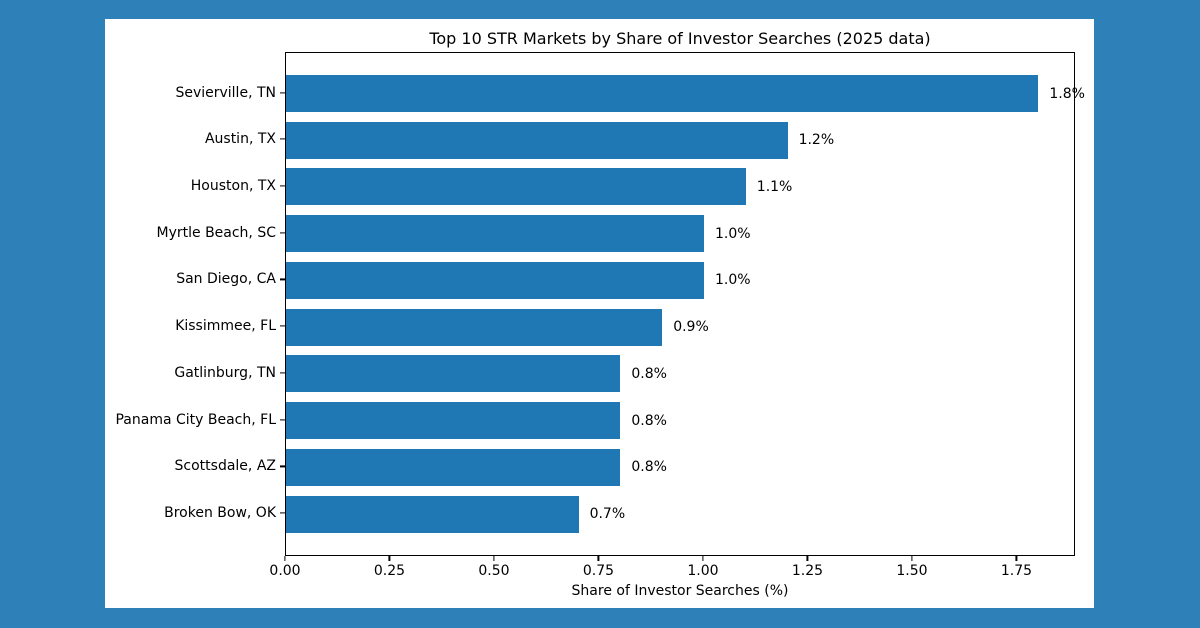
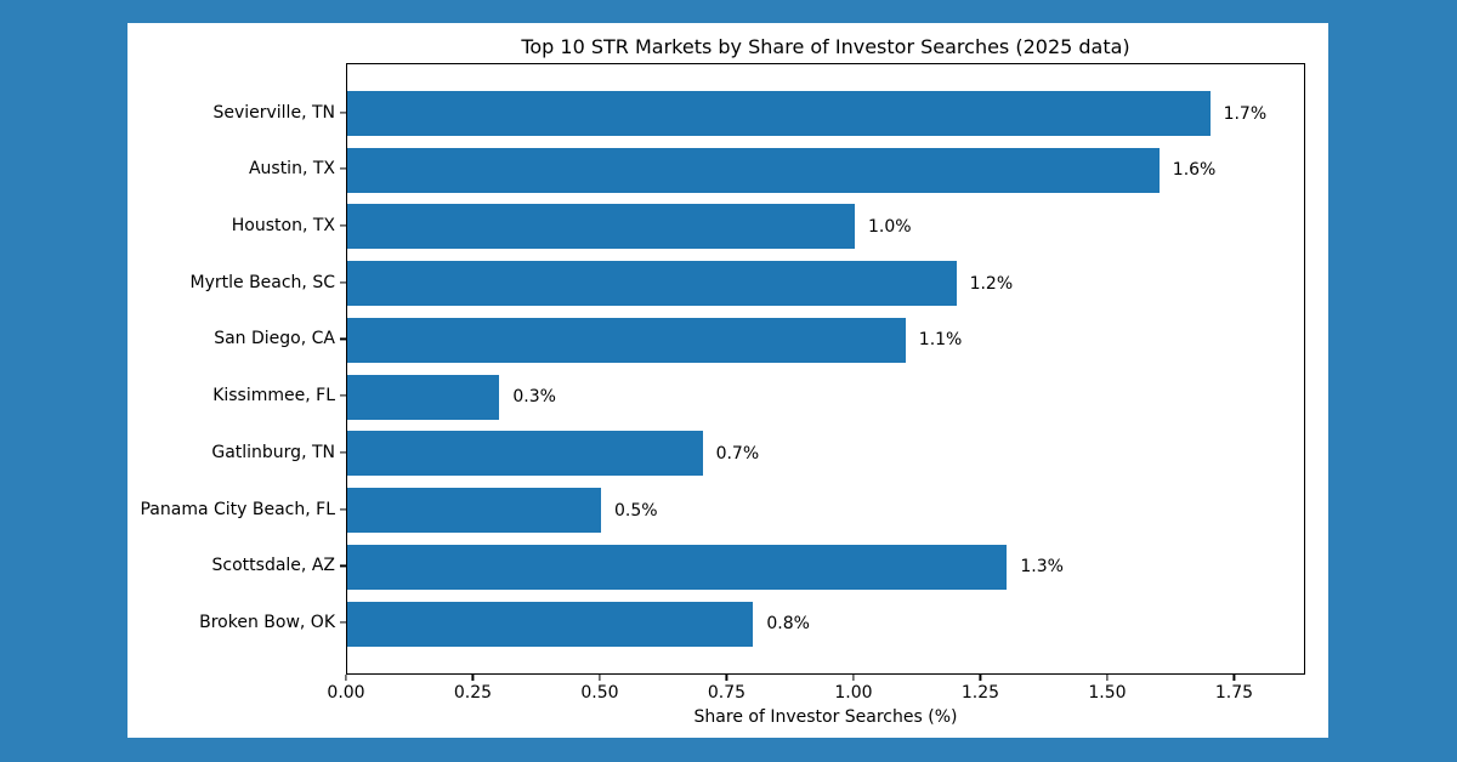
Sevierville, TN: 1.8% -> 1.7%
Austin, TX: 1.2% -> 1.6%
Houston, TX: 1.1% -> 1.0%
Myrtle Beach, SC: 1.0% -> 1.2%
San Diego, CA: 1.0% -> 1.1%
Kissimmee, FL: 0.9% -> 0.3%
Gatlinburg, TN: 0.8% -> 0.7%
Panama City Beach, FL: 0.8% -> 0.5%
Scottsdale, AZ: 0.8% -> 1.3%
Broken Bow, OK: 0.7% -> 0.8%
